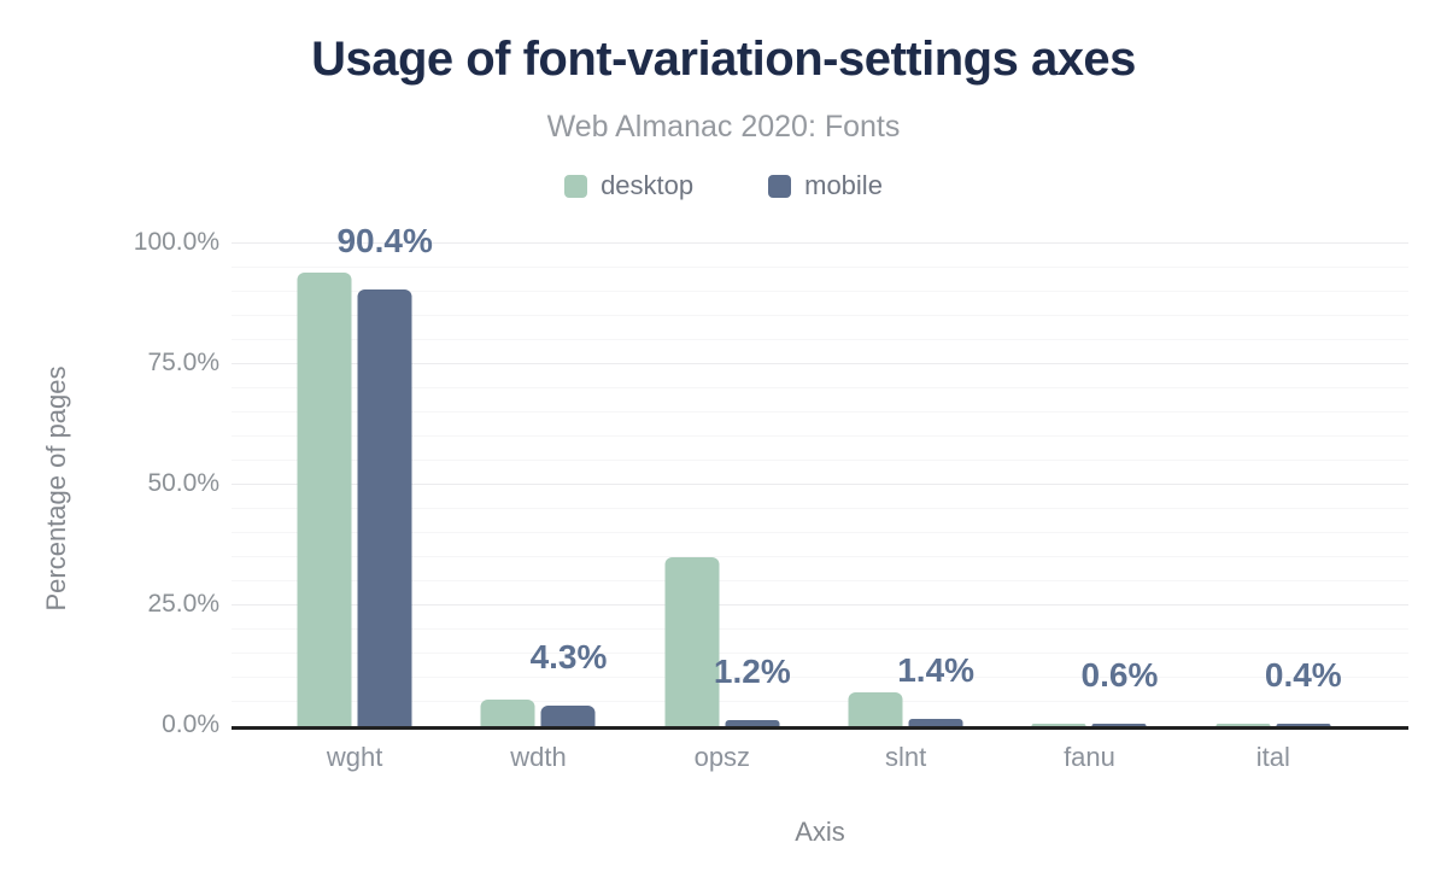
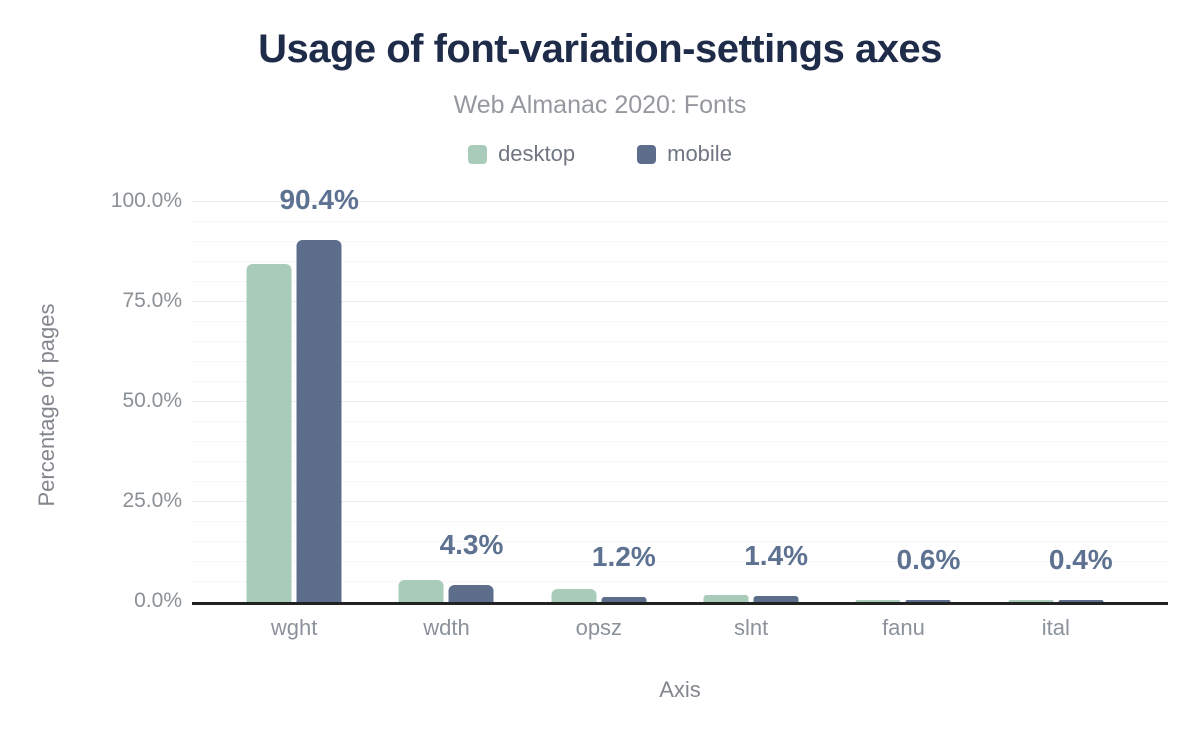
desktop/wght: 94% -> 84%
desktop/opsz: 35% -> 3%
desktop/slnt: 7% -> 2%
